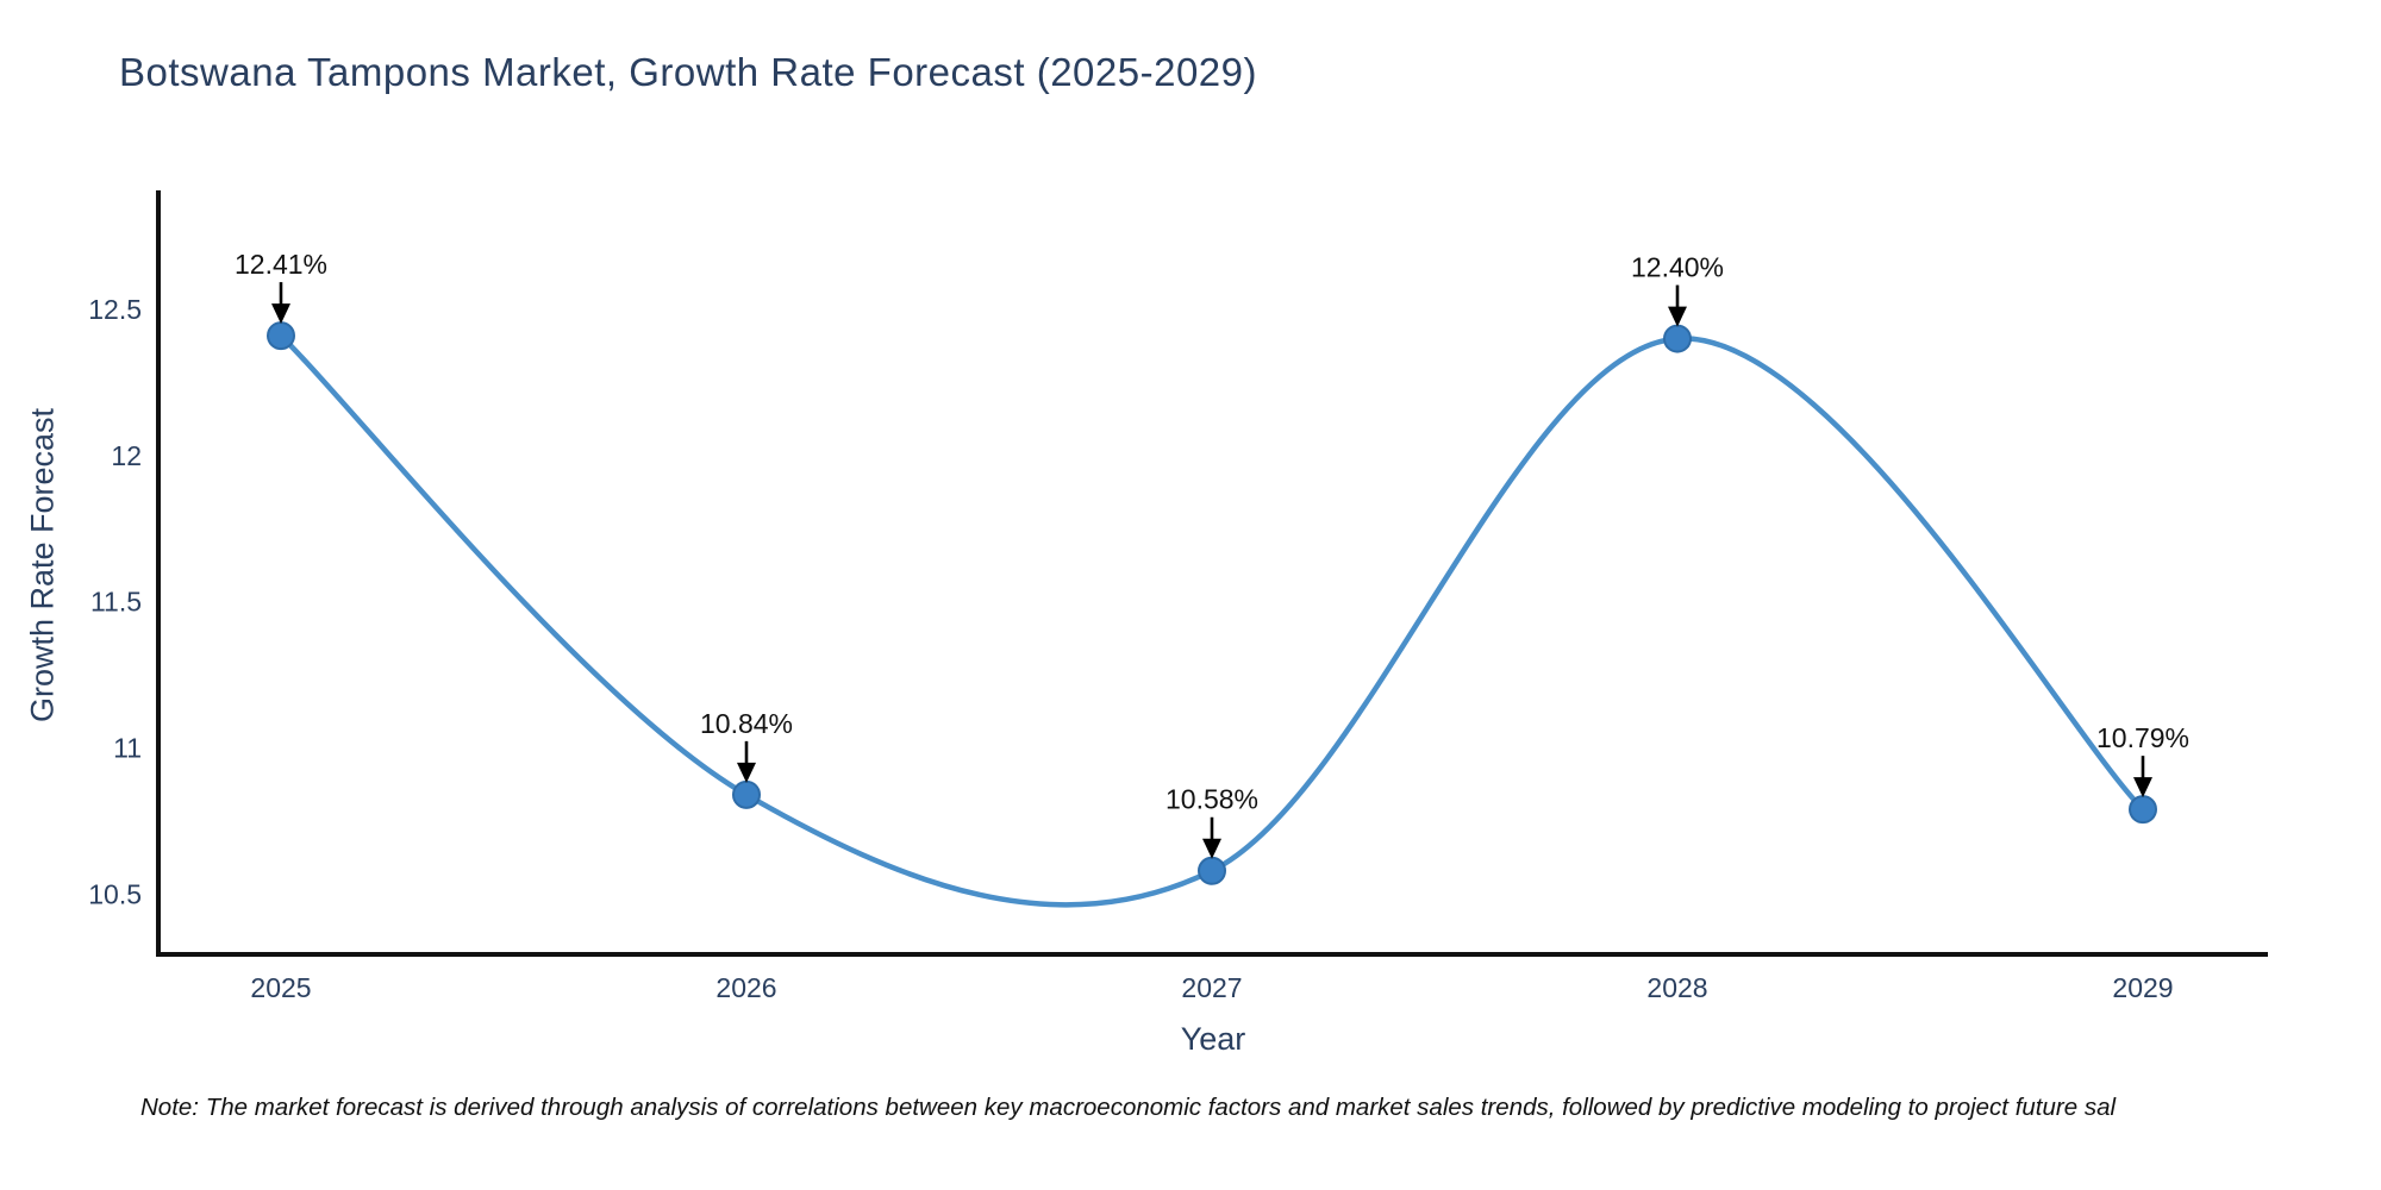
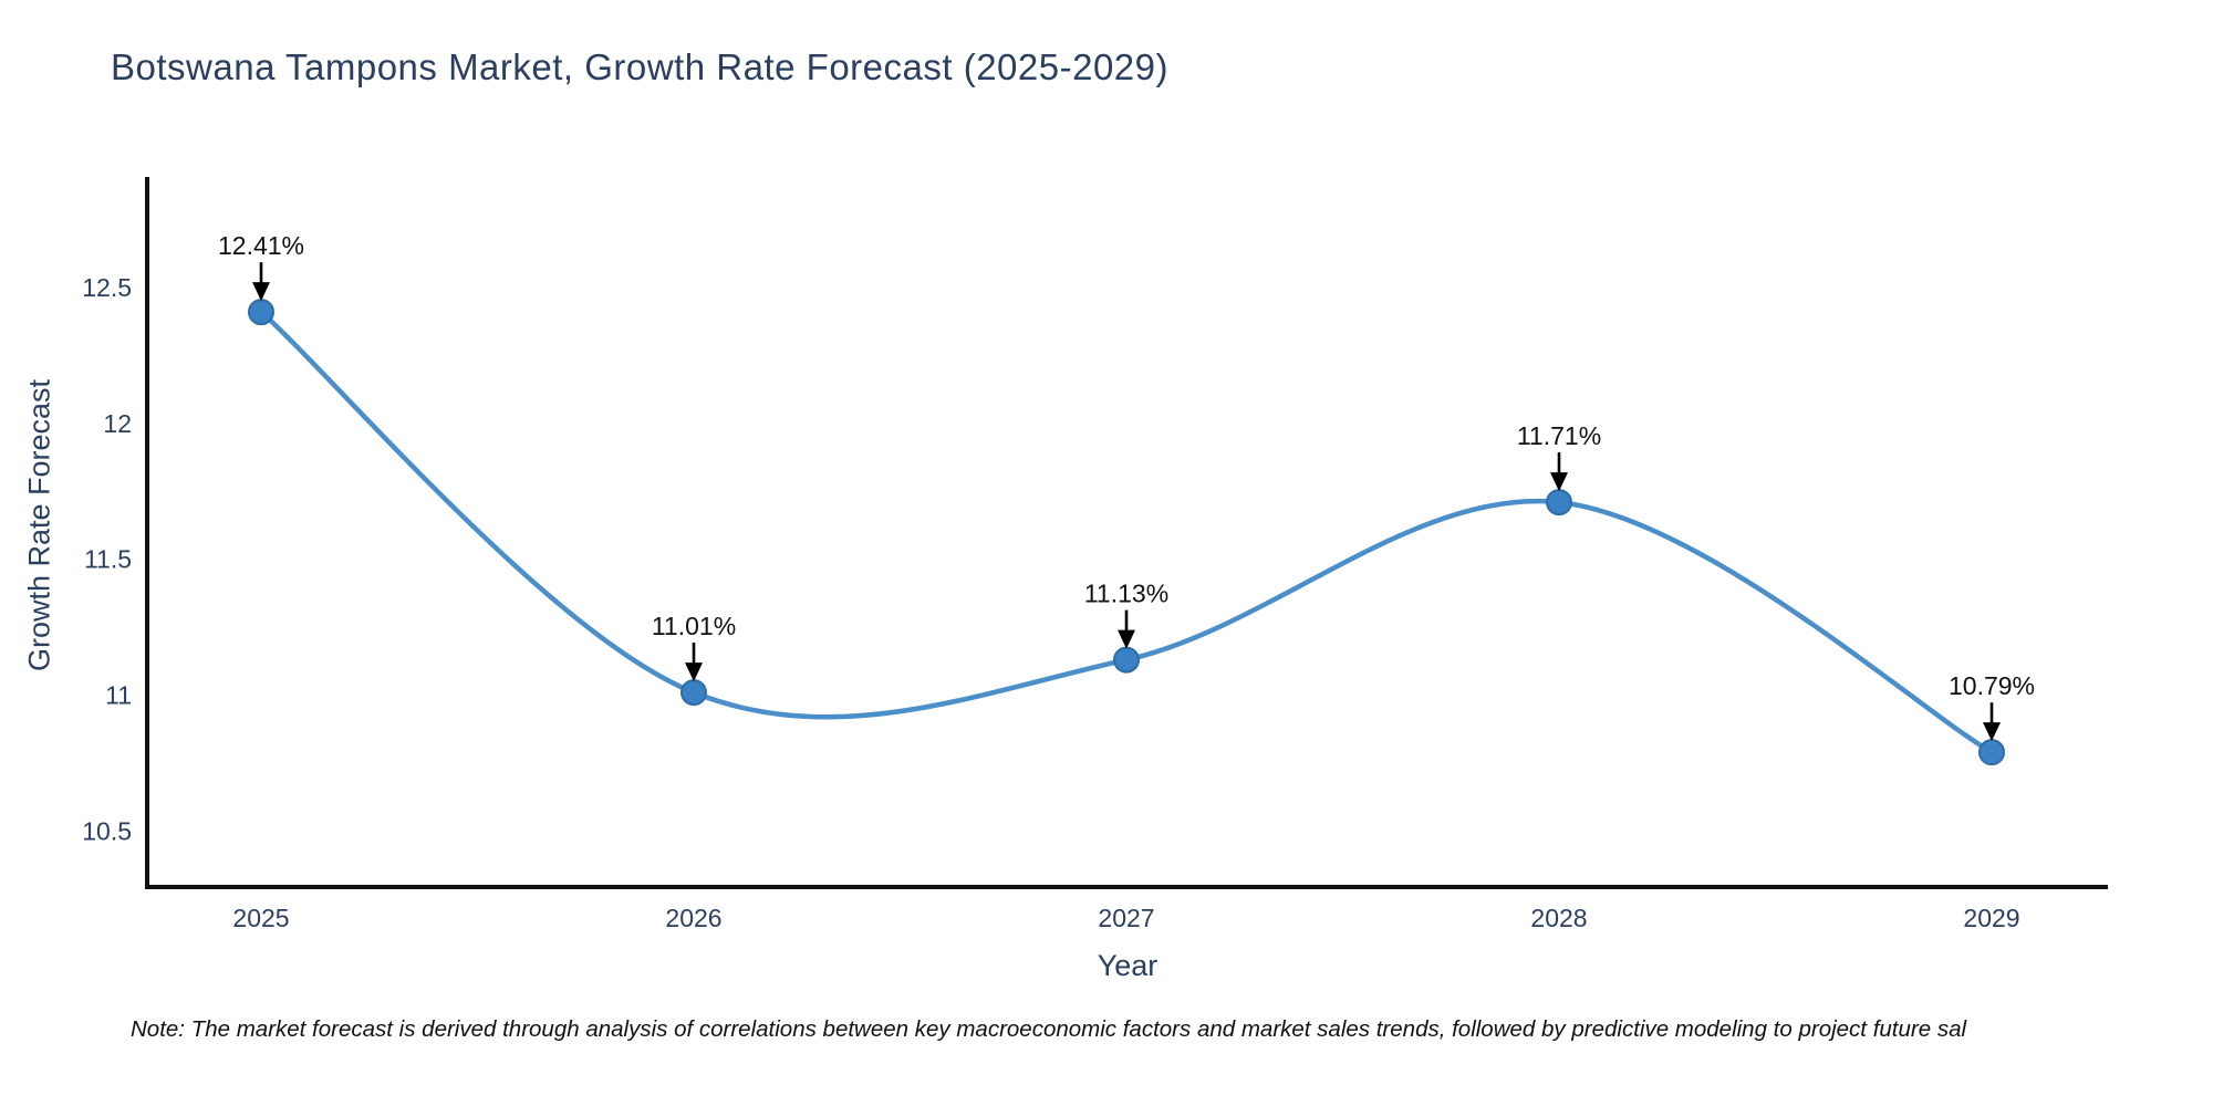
2026: 10.84% -> 11.01%
2027: 10.58% -> 11.13%
2028: 12.40% -> 11.71%
